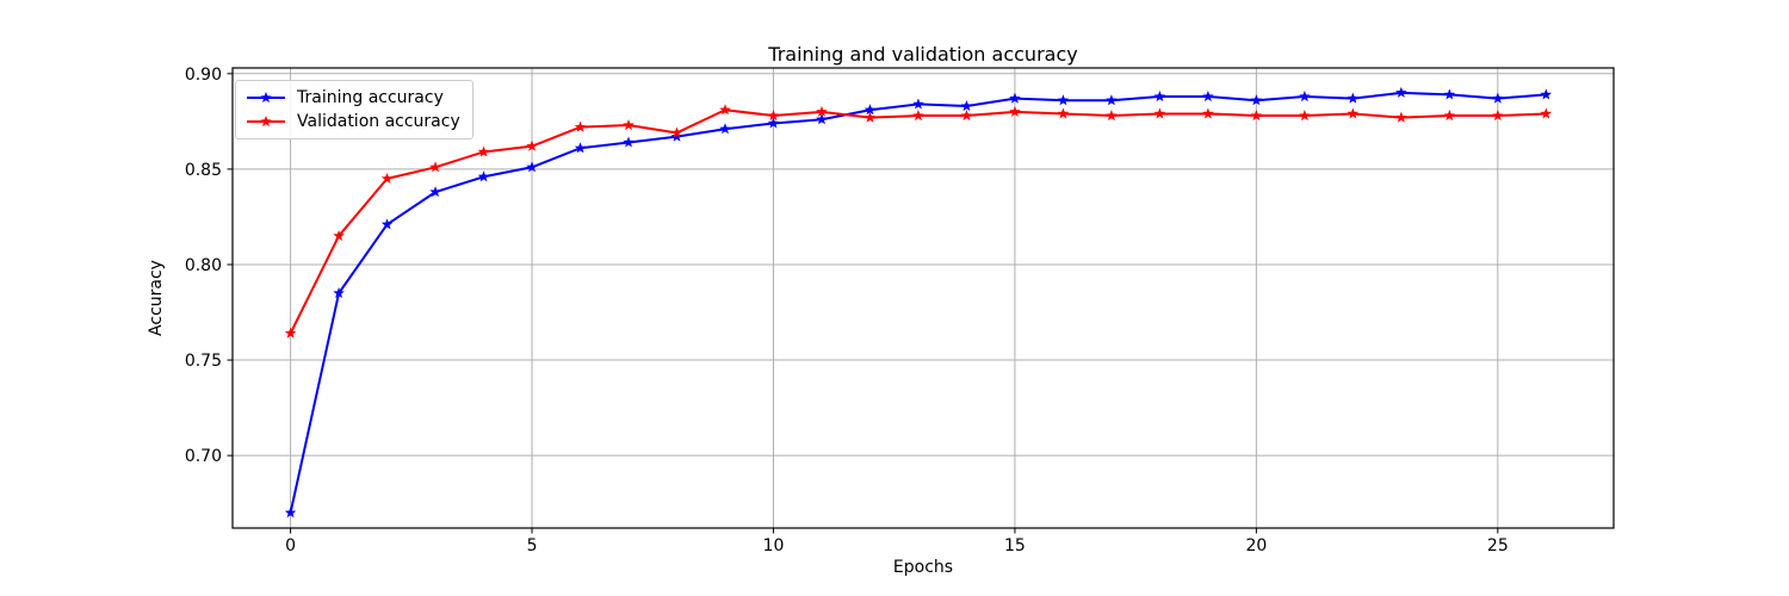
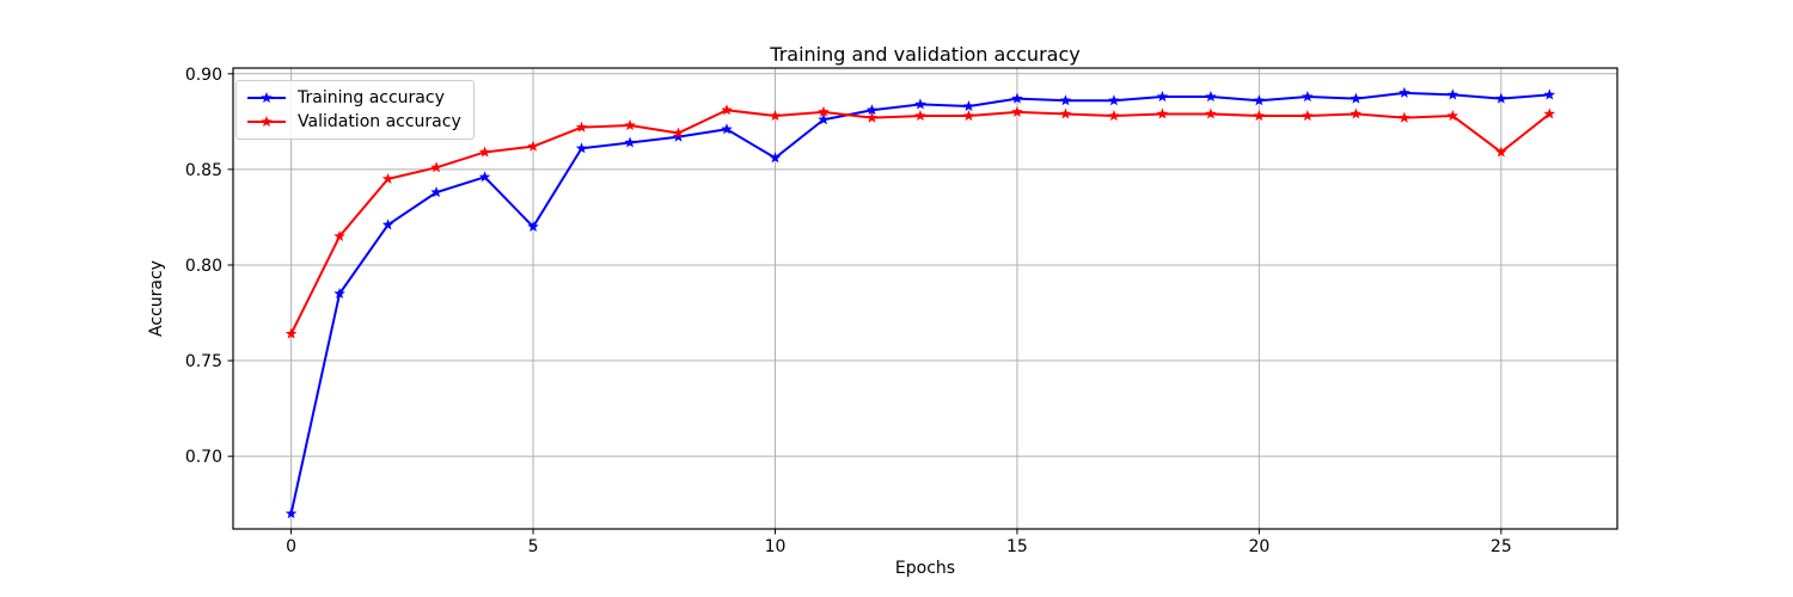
Training accuracy/5: 0.851 -> 0.820
Training accuracy/10: 0.874 -> 0.856
Validation accuracy/25: 0.878 -> 0.859
